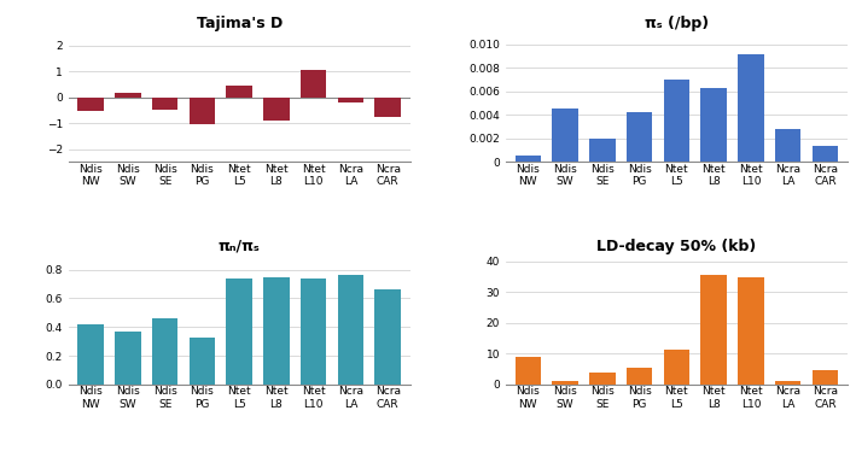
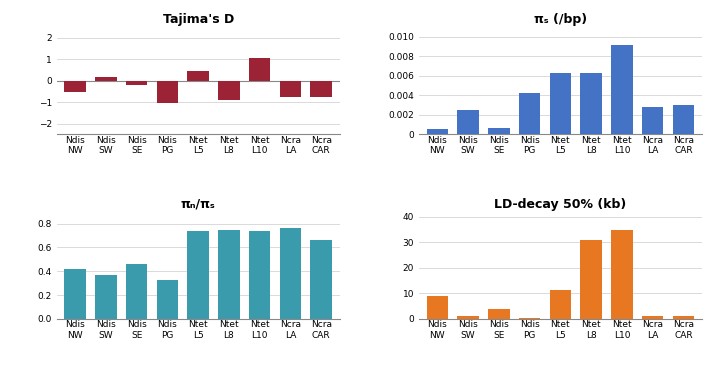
Tajima's D/Ndis SE: -0.45 -> -0.20
Tajima's D/Ncra LA: -0.20 -> -0.75
πₛ (/bp)/Ndis SW: 0.0046 -> 0.0025
πₛ (/bp)/Ndis SE: 0.0020 -> 0.0007
πₛ (/bp)/Ntet L5: 0.0070 -> 0.0063
πₛ (/bp)/Ncra CAR: 0.0014 -> 0.0030
LD-decay 50% (kb)/Ndis PG: 5.5 -> 0.3
LD-decay 50% (kb)/Ntet L8: 35.5 -> 31.0
LD-decay 50% (kb)/Ncra CAR: 4.5 -> 1.2
